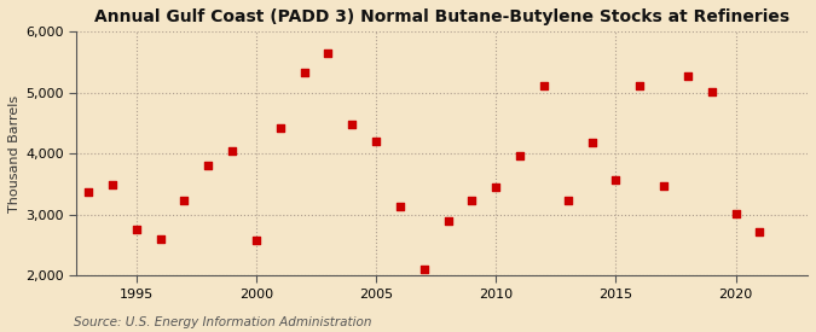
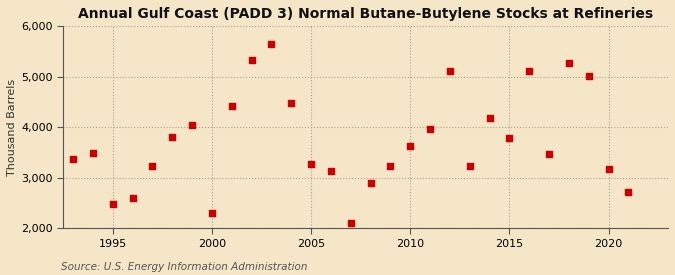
1995: 2,760 -> 2,480
2000: 2,580 -> 2,310
2005: 4,200 -> 3,270
2010: 3,460 -> 3,640
2015: 3,580 -> 3,780
2020: 3,020 -> 3,180
